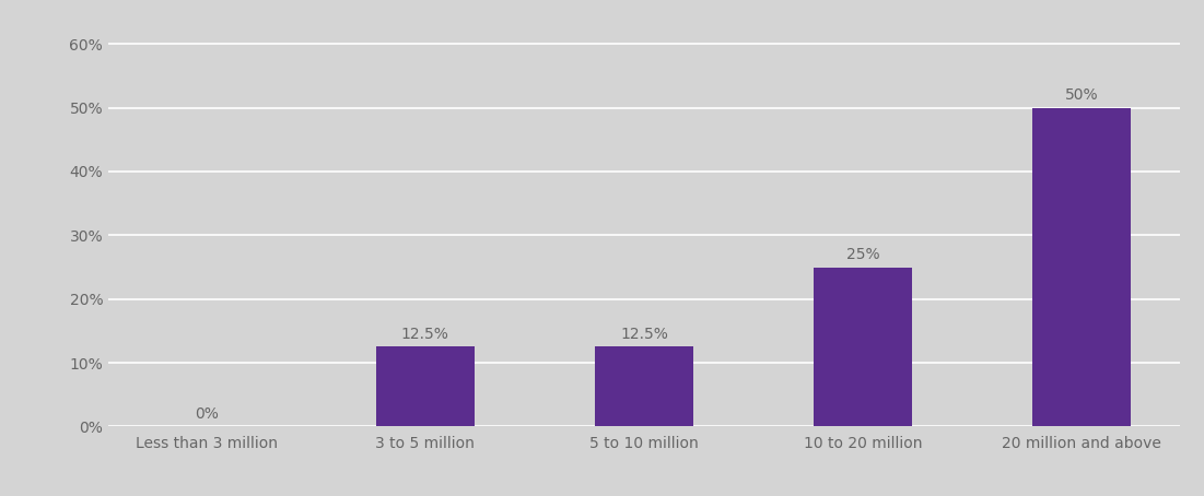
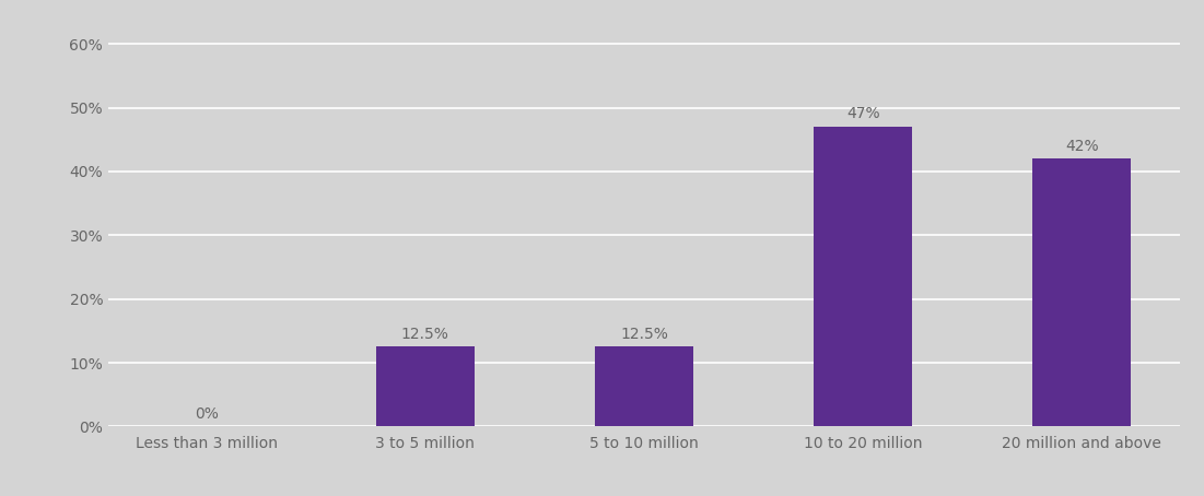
10 to 20 million: 25% -> 47%
20 million and above: 50% -> 42%
